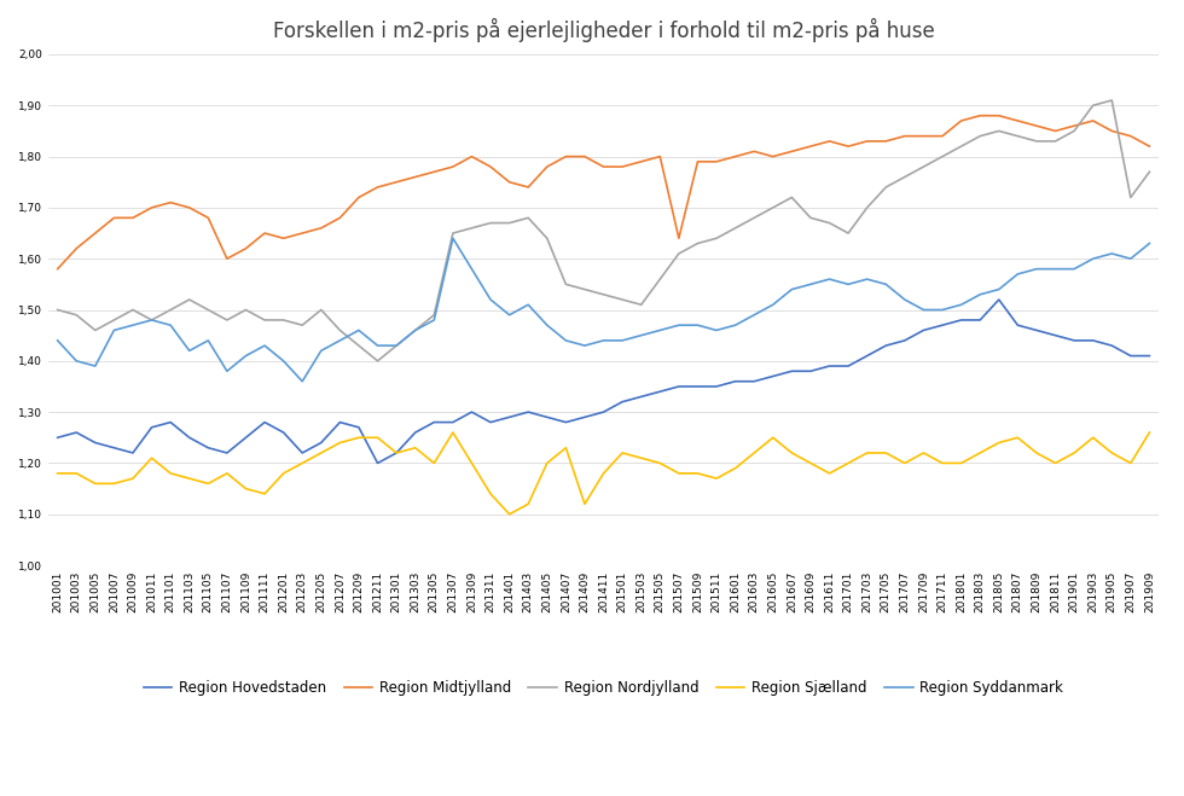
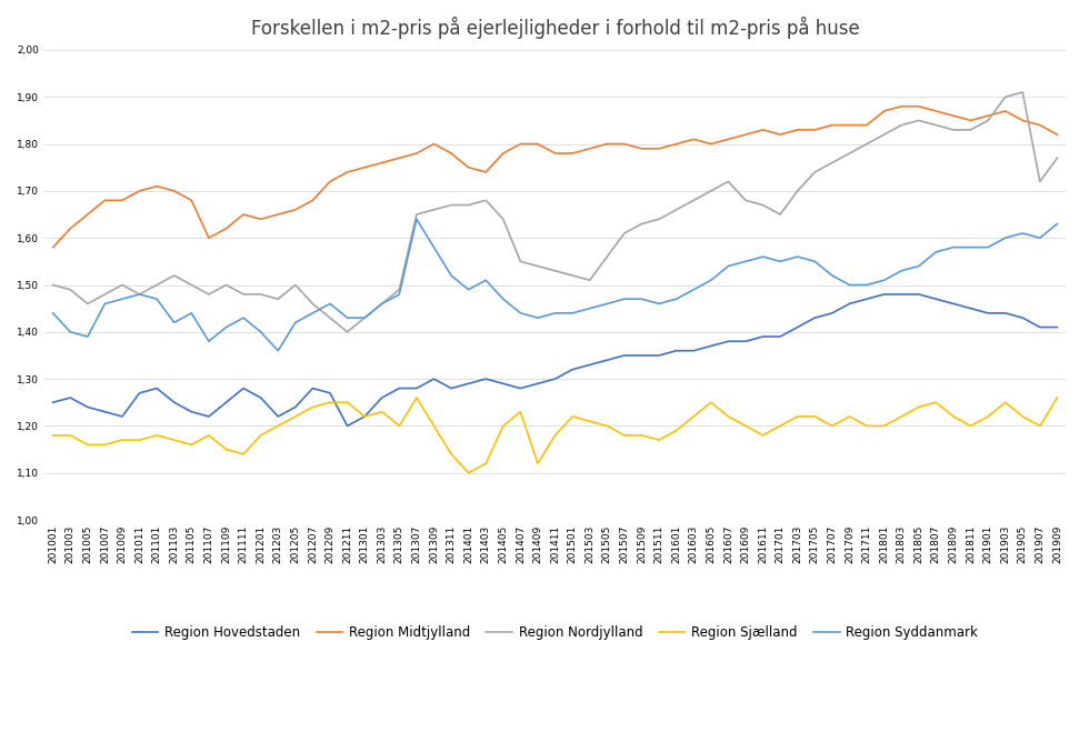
Region Sjælland/201011: 1,21 -> 1,17
Region Midtjylland/201507: 1,64 -> 1,80
Region Hovedstaden/201805: 1,52 -> 1,48
